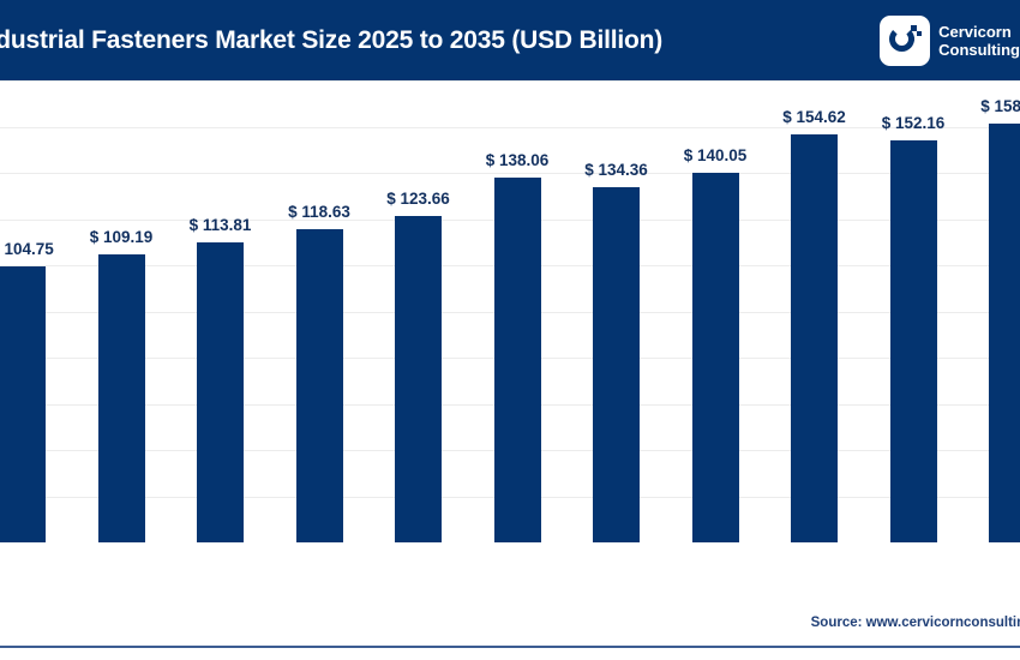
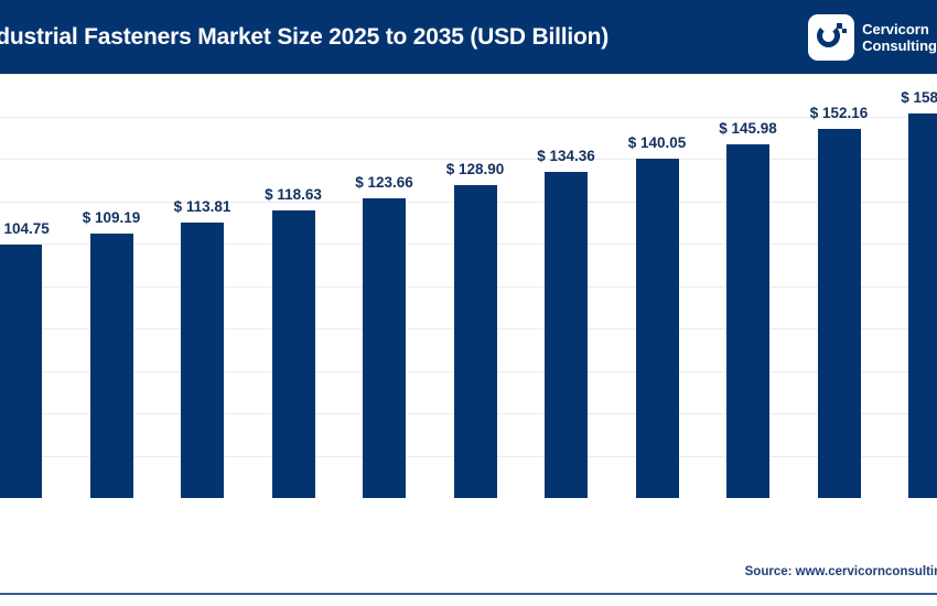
2030: 138.06 -> 128.90
2033: 154.62 -> 145.98
